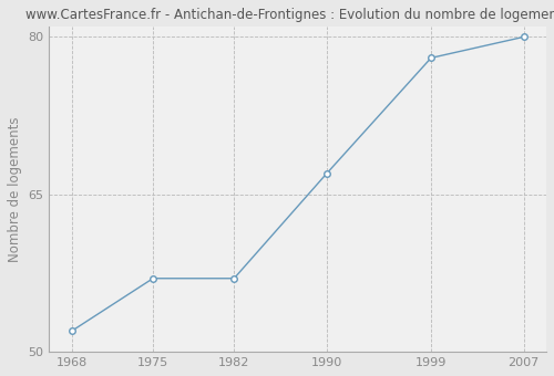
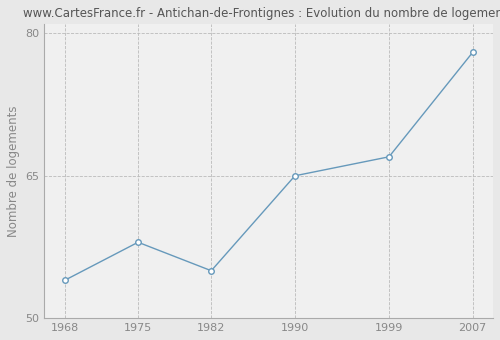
1968: 52 -> 54
1975: 57 -> 58
1982: 57 -> 55
1990: 67 -> 65
1999: 78 -> 67
2007: 80 -> 78
